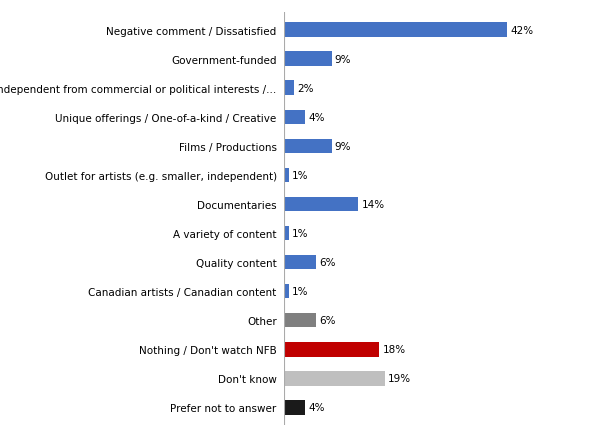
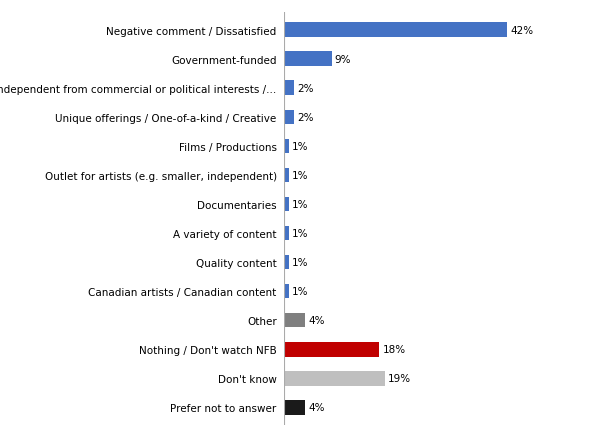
Unique offerings / One-of-a-kind / Creative: 4% -> 2%
Films / Productions: 9% -> 1%
Documentaries: 14% -> 1%
Quality content: 6% -> 1%
Other: 6% -> 4%
